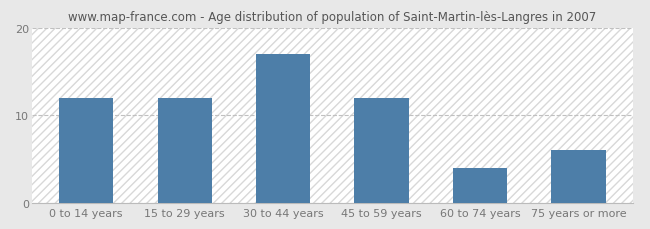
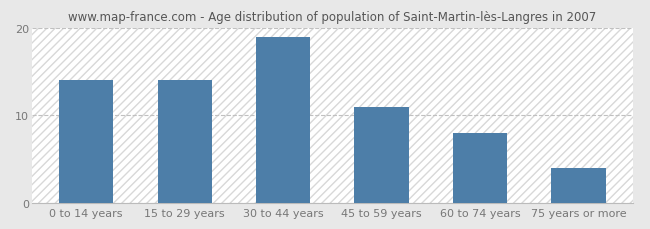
0 to 14 years: 12 -> 14
15 to 29 years: 12 -> 14
30 to 44 years: 17 -> 19
45 to 59 years: 12 -> 11
60 to 74 years: 4 -> 8
75 years or more: 6 -> 4
